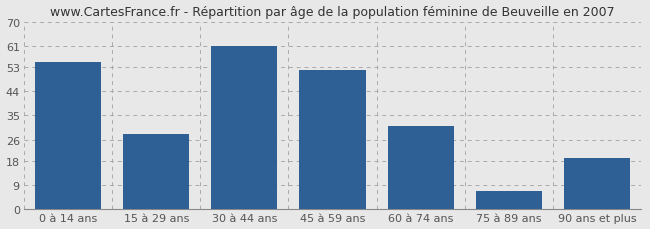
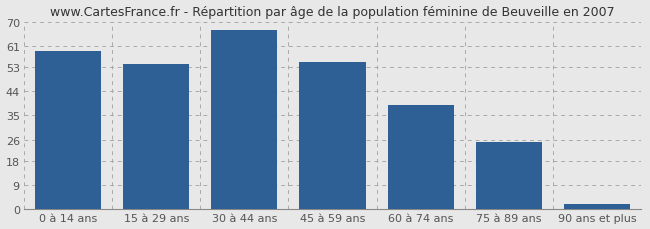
0 à 14 ans: 55 -> 59
15 à 29 ans: 28 -> 54
30 à 44 ans: 61 -> 67
45 à 59 ans: 52 -> 55
60 à 74 ans: 31 -> 39
75 à 89 ans: 7 -> 25
90 ans et plus: 19 -> 2
